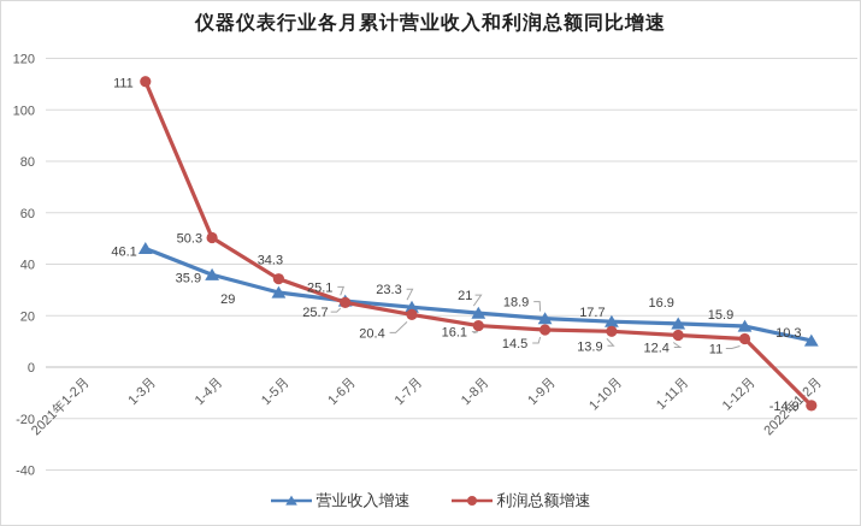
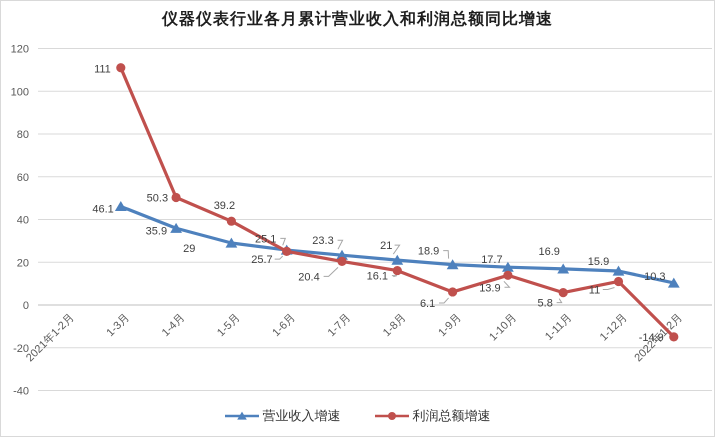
利润总额增速/1-5月: 34.3 -> 39.2
利润总额增速/1-9月: 14.5 -> 6.1
利润总额增速/1-11月: 12.4 -> 5.8
